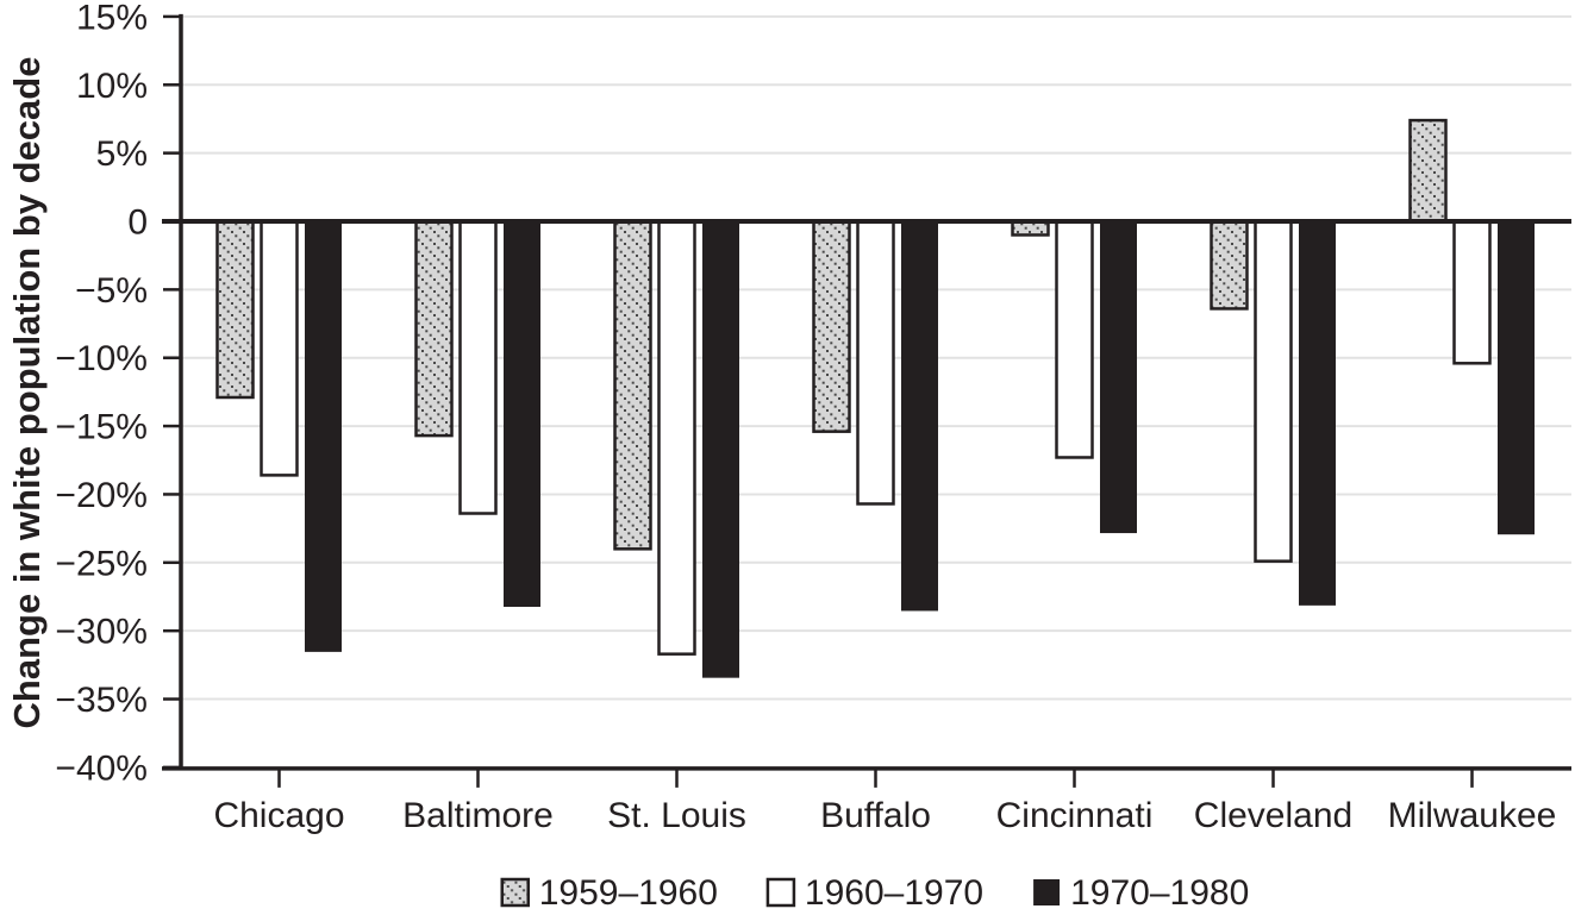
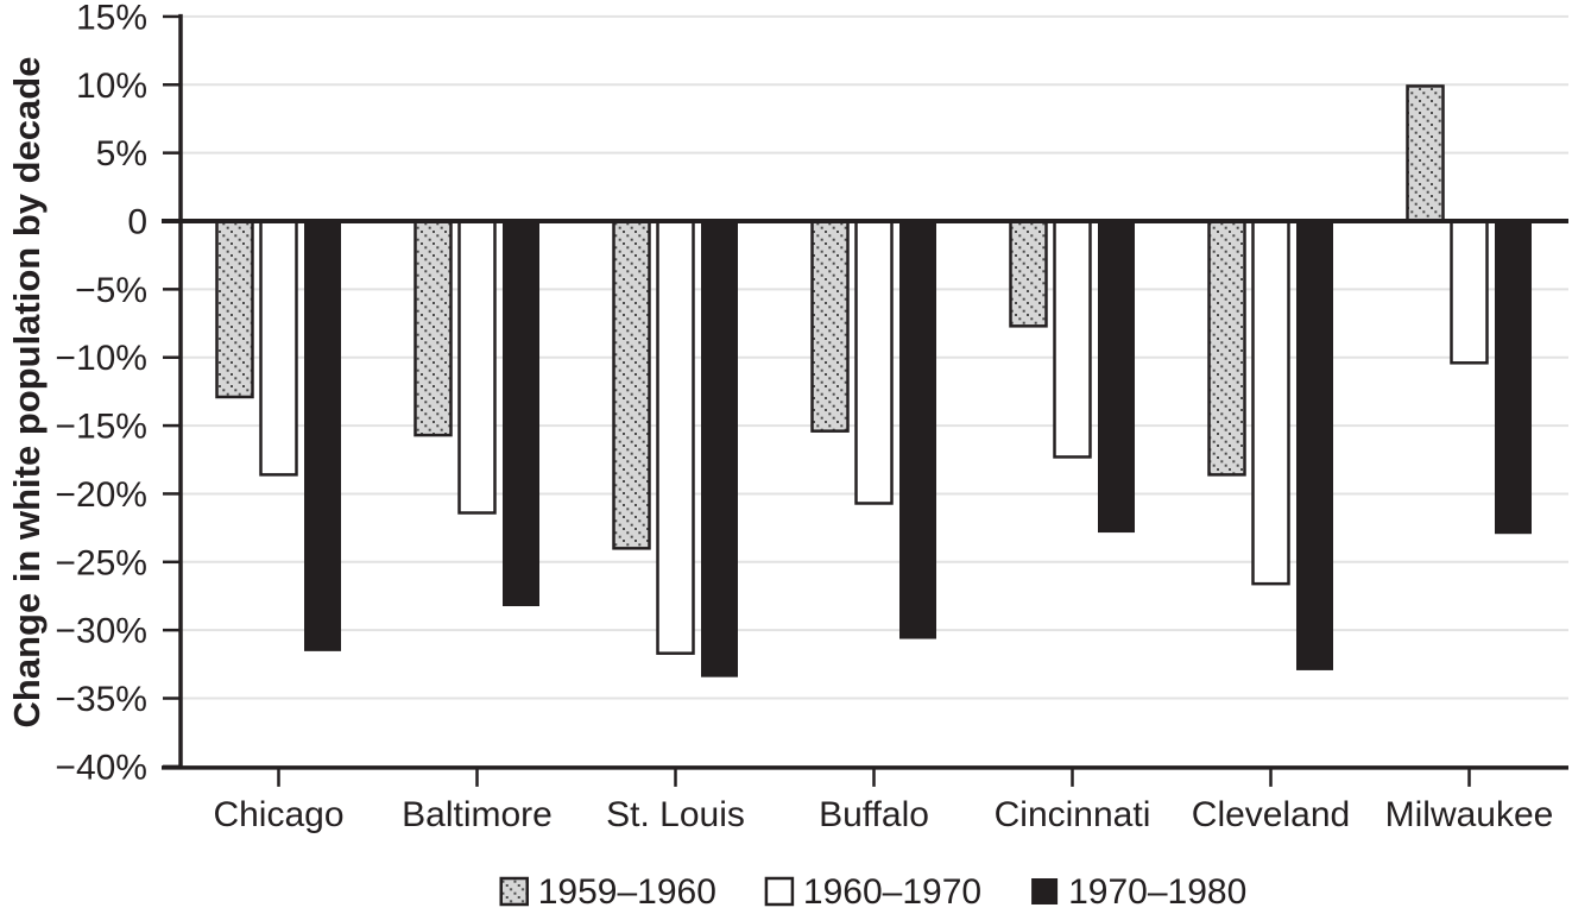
1970–1980/Buffalo: -28.5% -> -30.6%
1959–1960/Cincinnati: -1.0% -> -7.7%
1959–1960/Cleveland: -6.4% -> -18.6%
1960–1970/Cleveland: -24.9% -> -26.6%
1970–1980/Cleveland: -28.1% -> -32.9%
1959–1960/Milwaukee: 7.4% -> 9.9%
